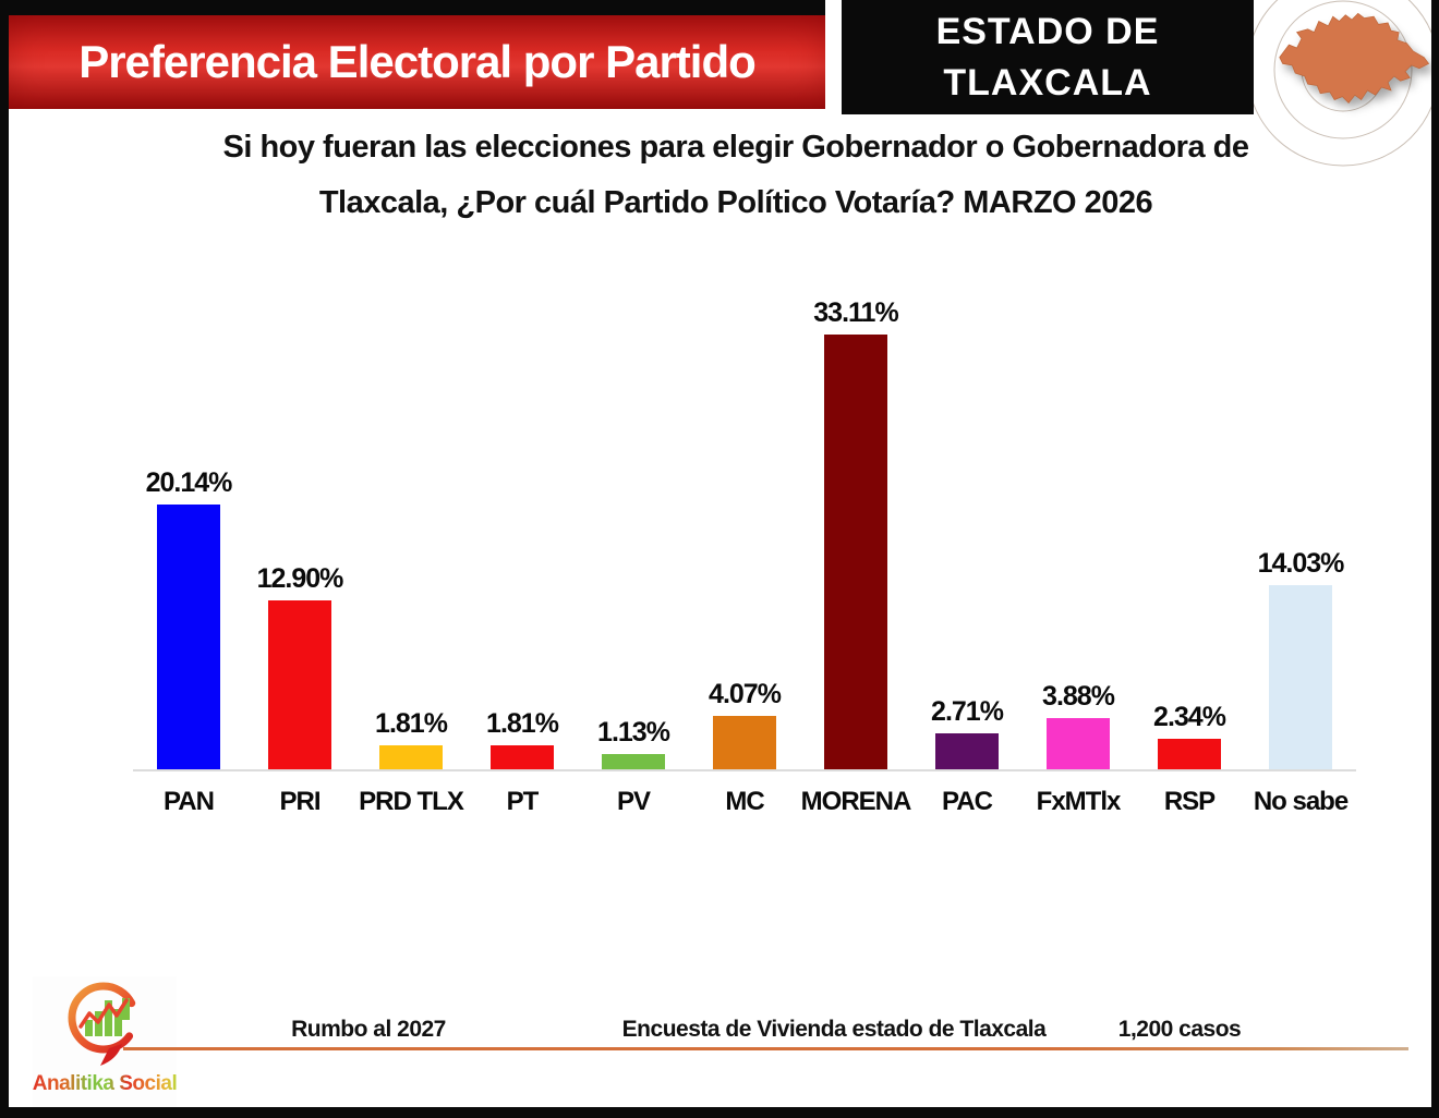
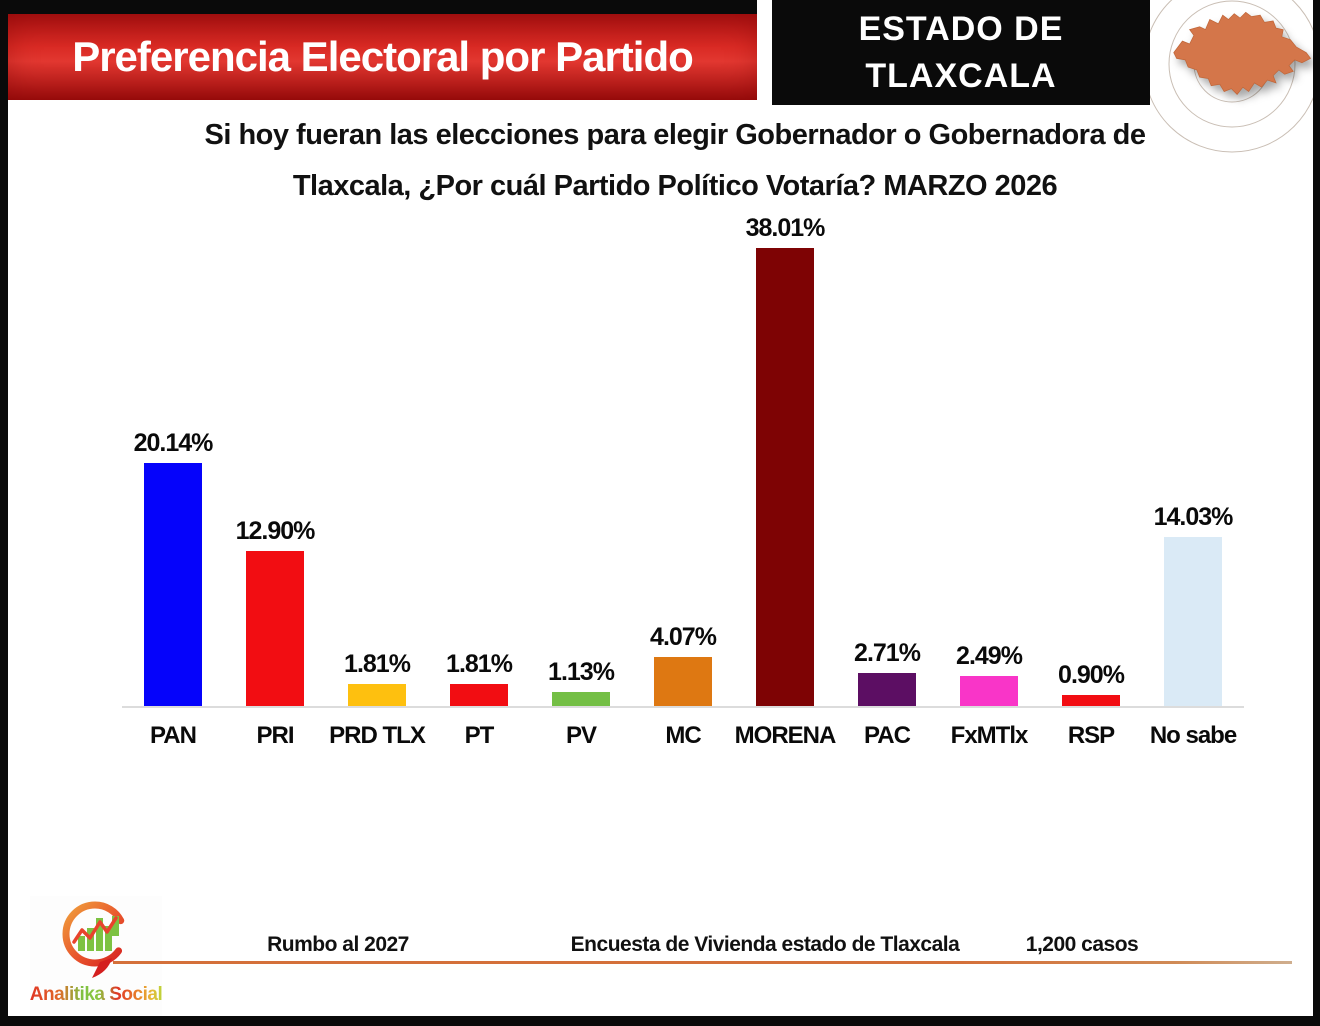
MORENA: 33.11% -> 38.01%
FxMTlx: 3.88% -> 2.49%
RSP: 2.34% -> 0.90%
